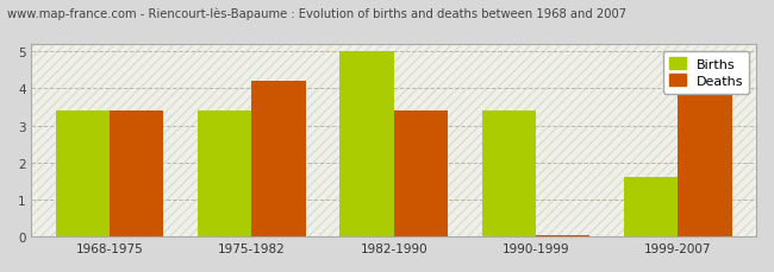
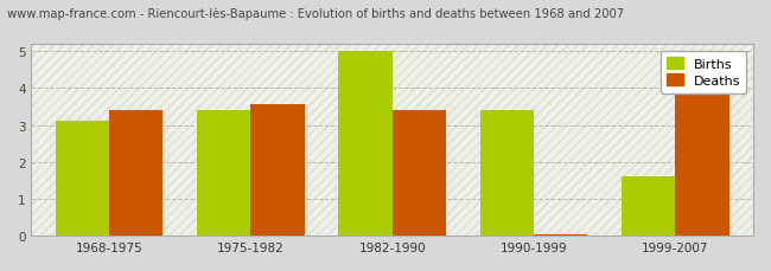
Births/1968-1975: 3.4 -> 3.1
Deaths/1975-1982: 4.20 -> 3.55
